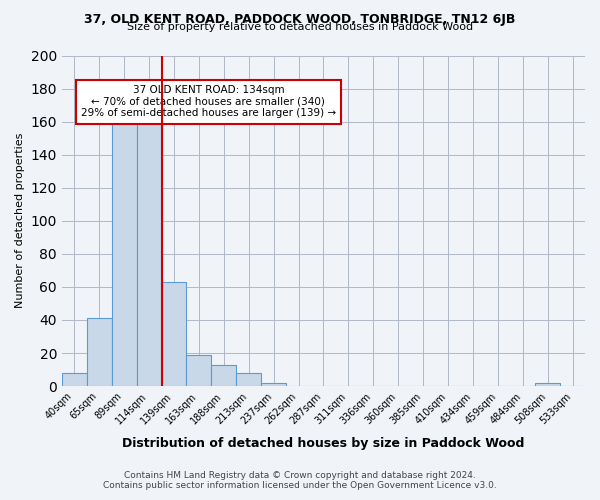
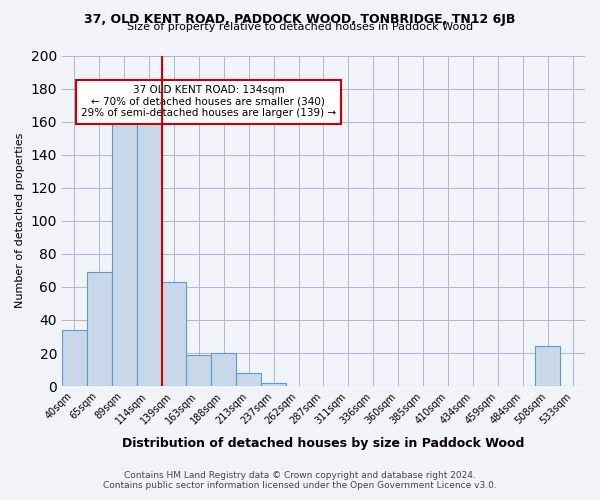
40sqm: 8 -> 34
65sqm: 41 -> 69
188sqm: 13 -> 20
508sqm: 2 -> 24
